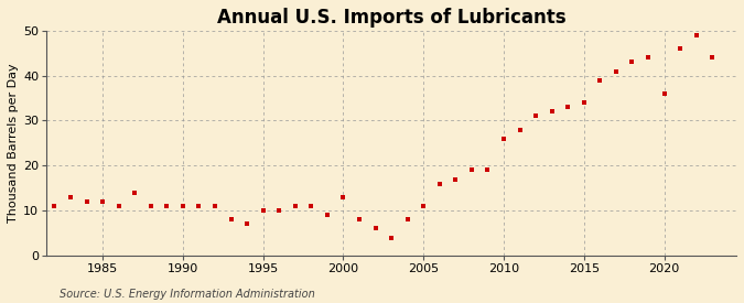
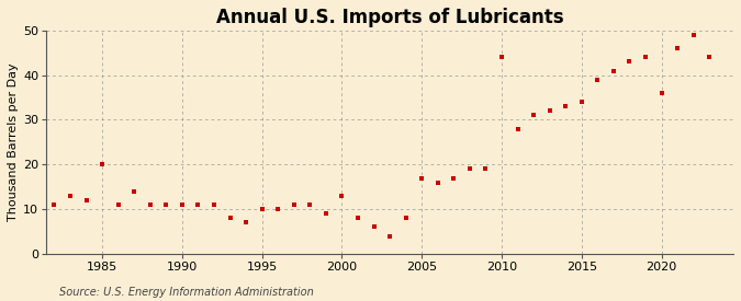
1985: 12 -> 20
2005: 11 -> 17
2010: 26 -> 44
